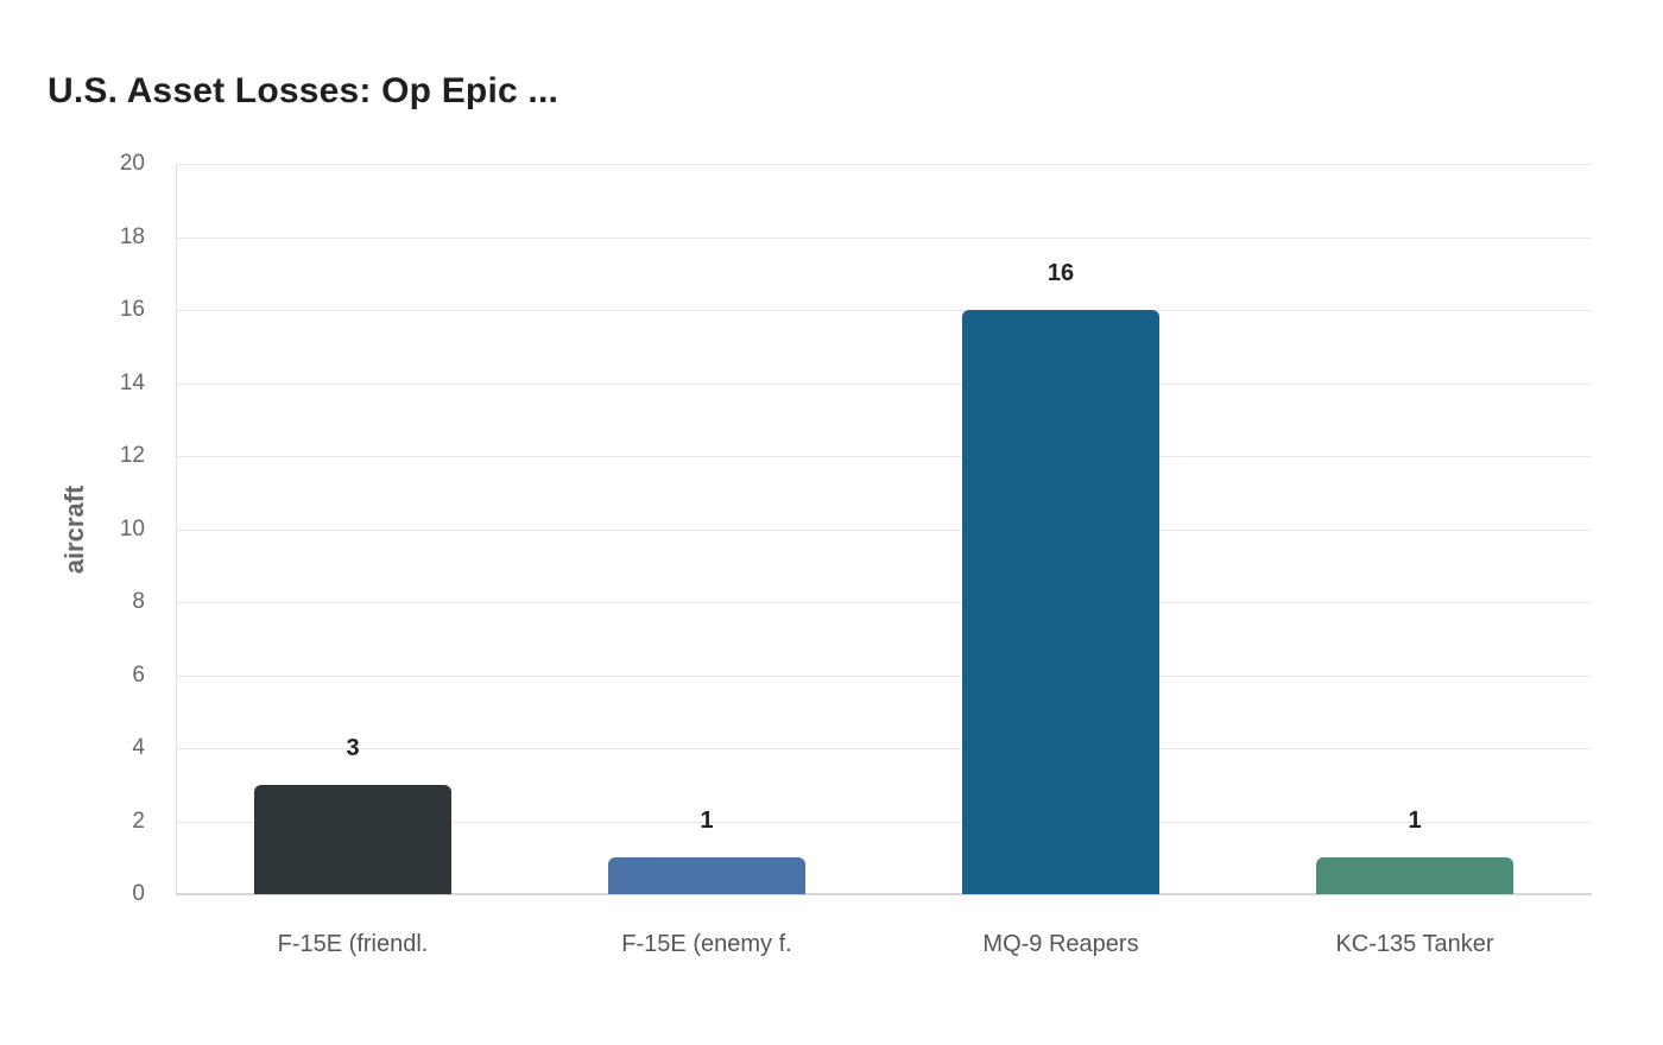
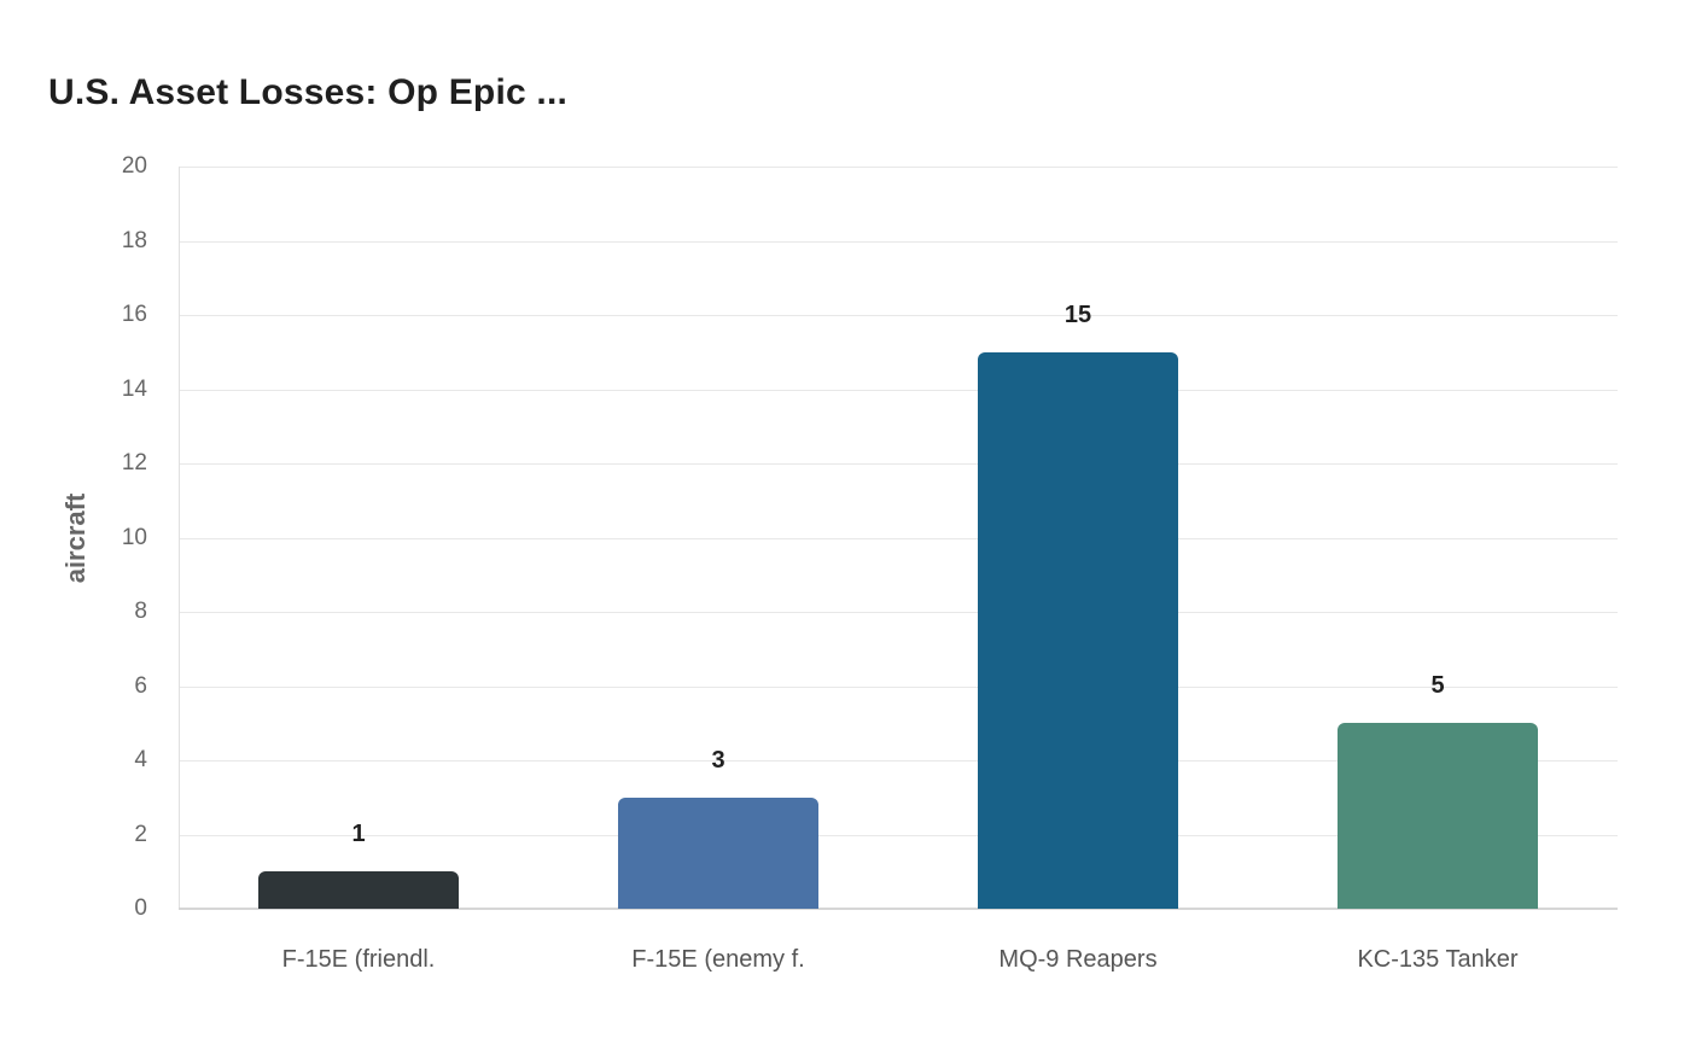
F-15E (friendl.: 3 -> 1
F-15E (enemy f.: 1 -> 3
MQ-9 Reapers: 16 -> 15
KC-135 Tanker: 1 -> 5
